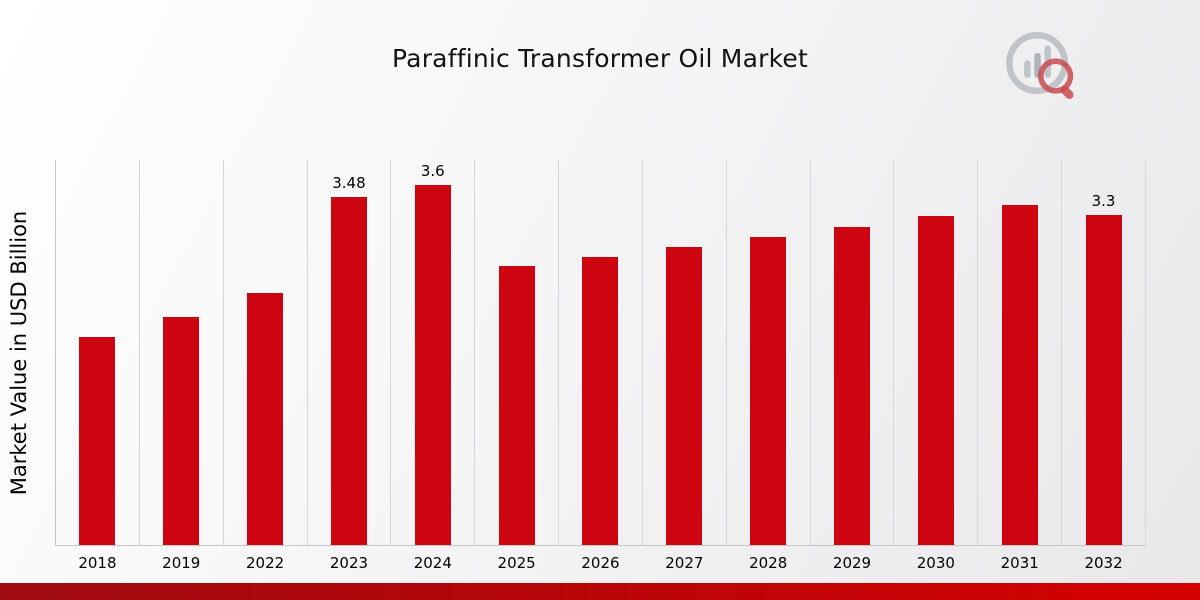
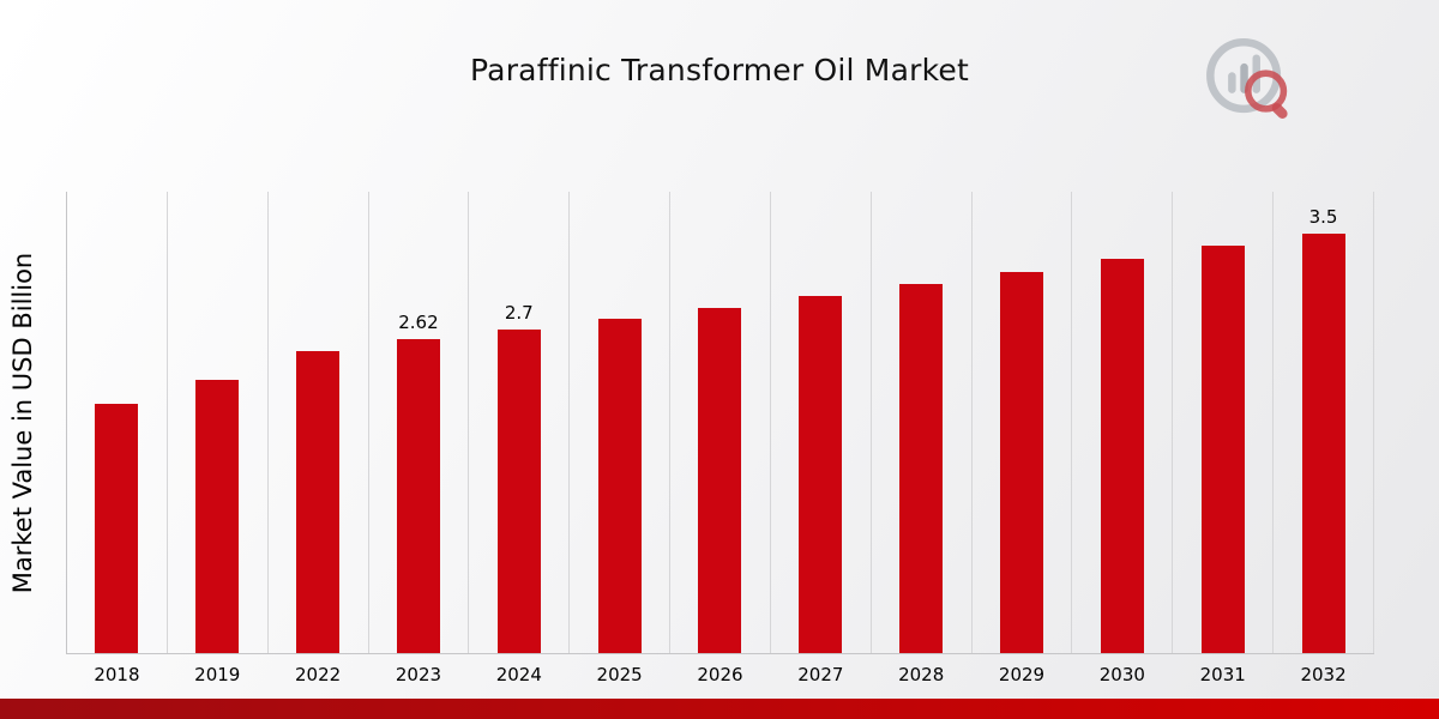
2023: 3.48 -> 2.62
2024: 3.6 -> 2.7
2032: 3.3 -> 3.5
